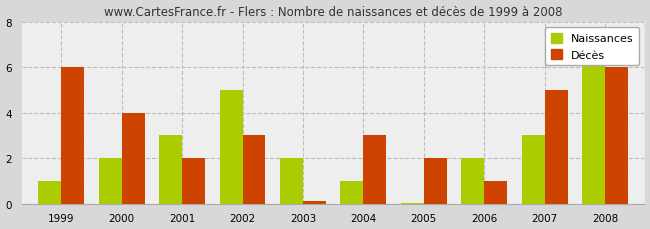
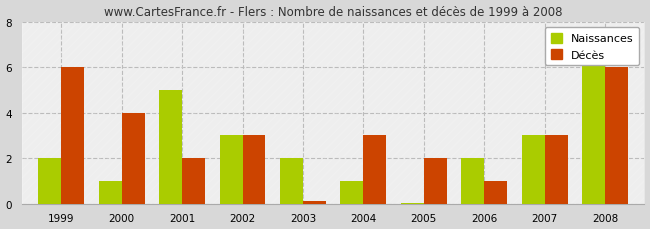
Naissances/1999: 1.00 -> 2.00
Naissances/2000: 2.00 -> 1.00
Naissances/2001: 3.00 -> 5.00
Naissances/2002: 5.00 -> 3.00
Décès/2007: 5.0 -> 3.0
